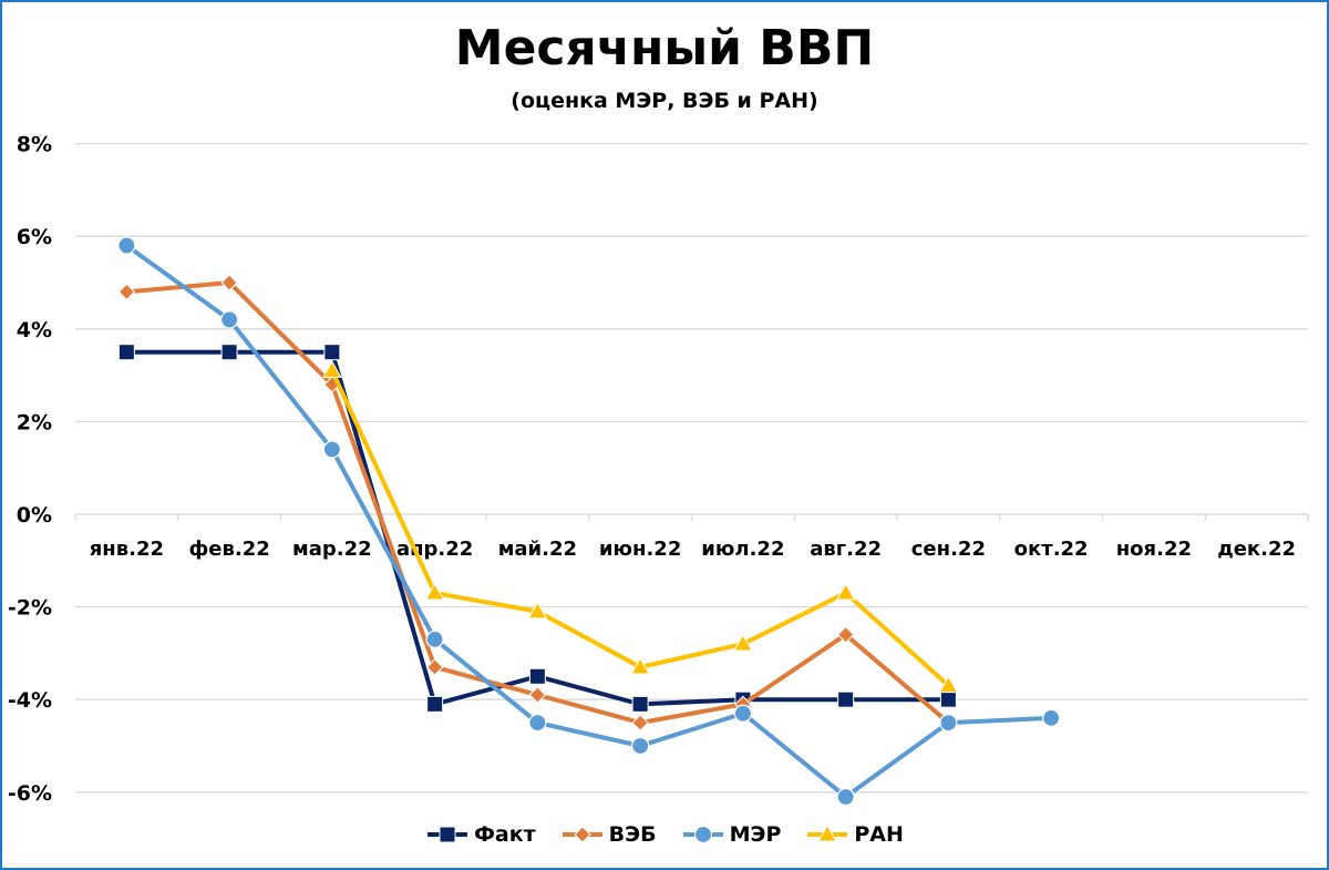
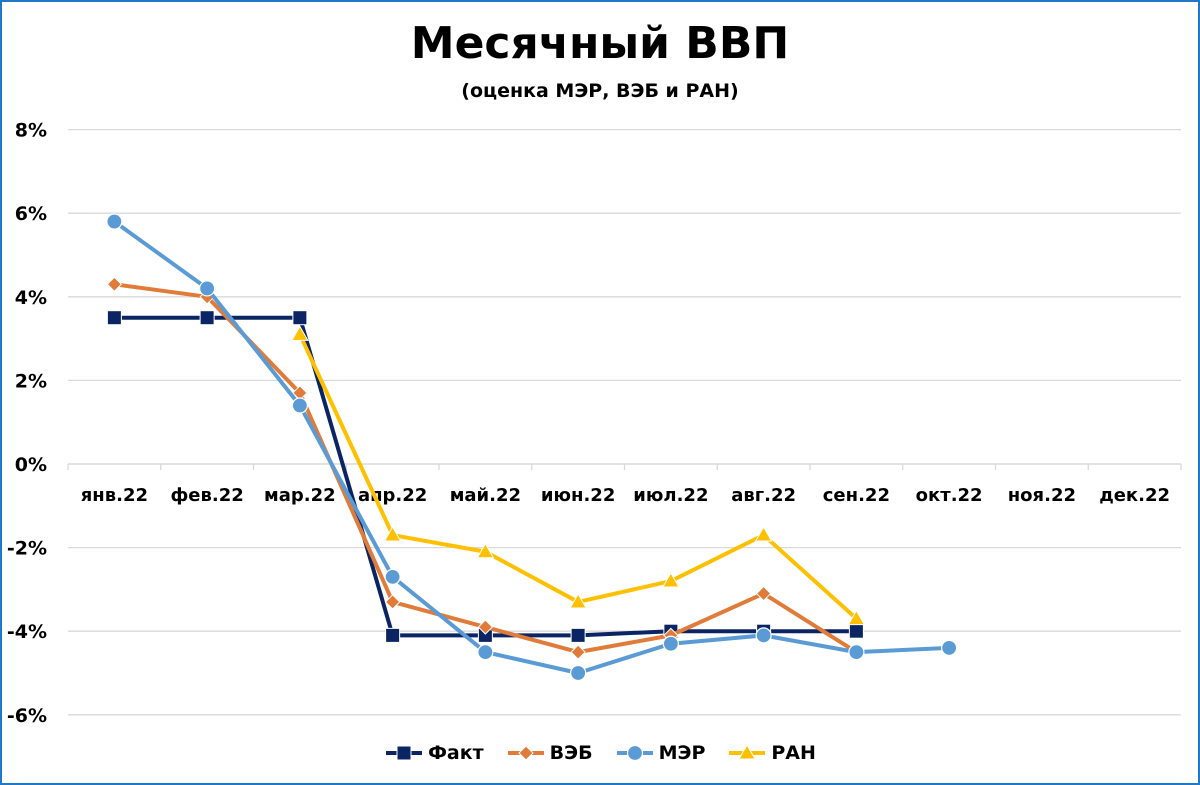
ВЭБ/янв.22: 4.8% -> 4.3%
ВЭБ/фев.22: 5.0% -> 4.0%
ВЭБ/мар.22: 2.8% -> 1.7%
Факт/май.22: -3.5% -> -4.1%
ВЭБ/авг.22: -2.6% -> -3.1%
МЭР/авг.22: -6.1% -> -4.1%
